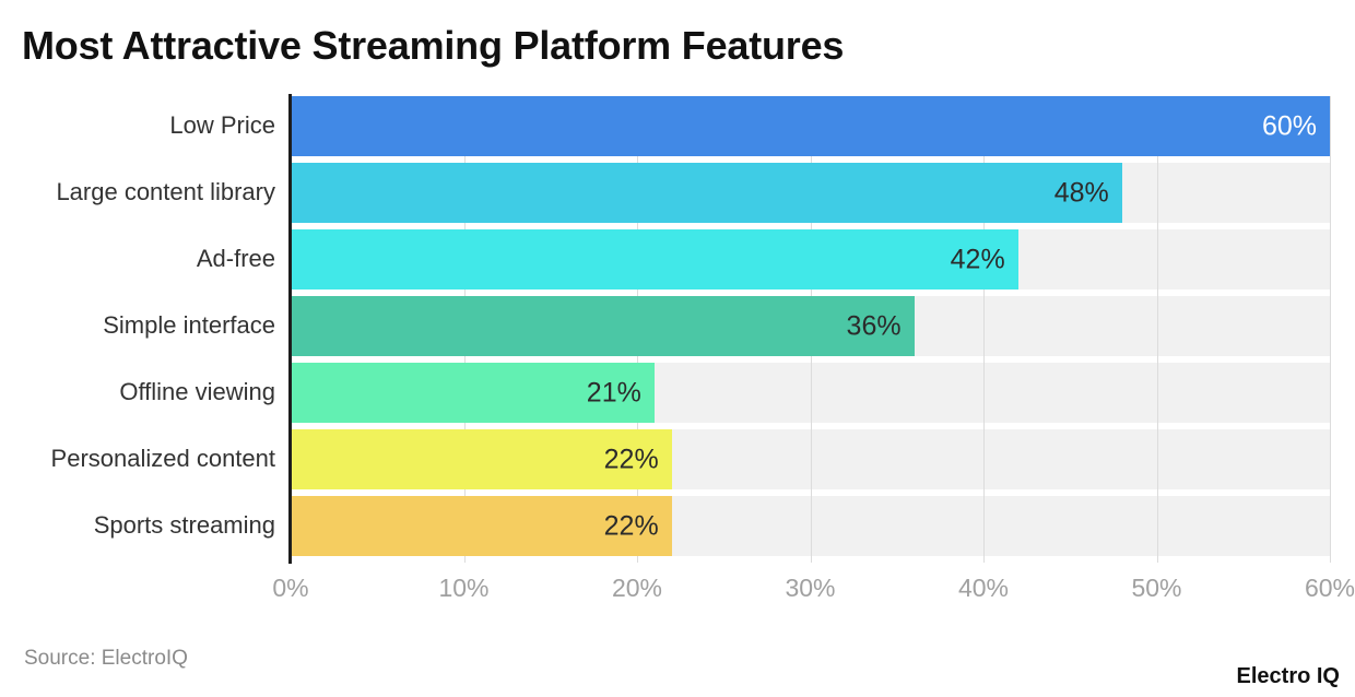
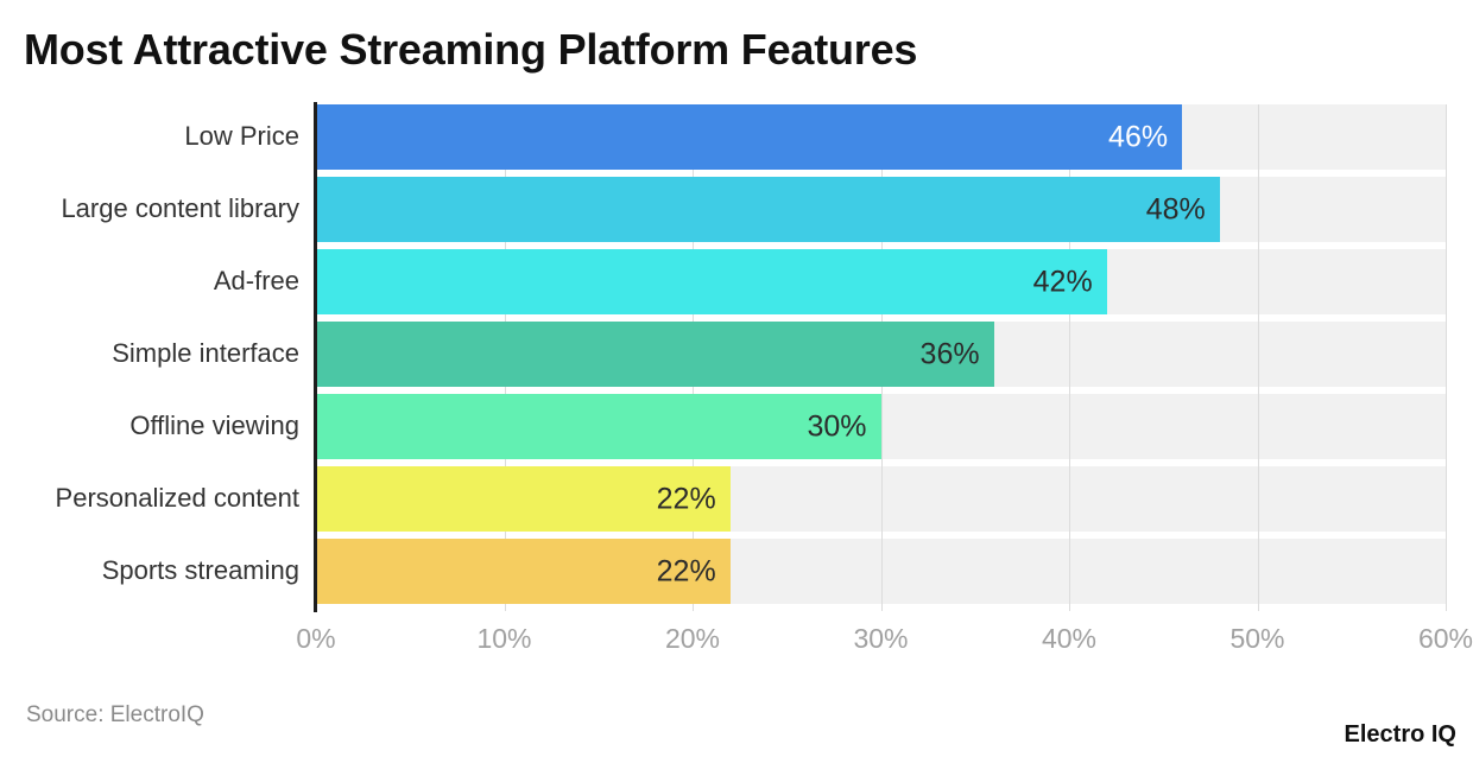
Low Price: 60% -> 46%
Offline viewing: 21% -> 30%
